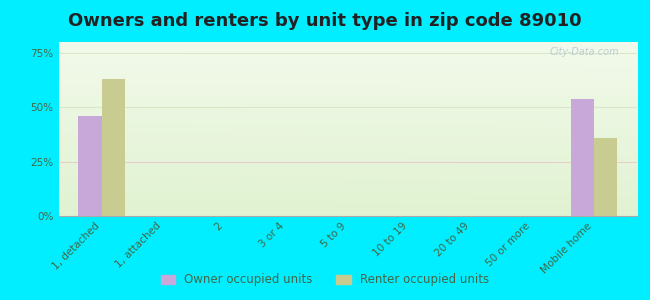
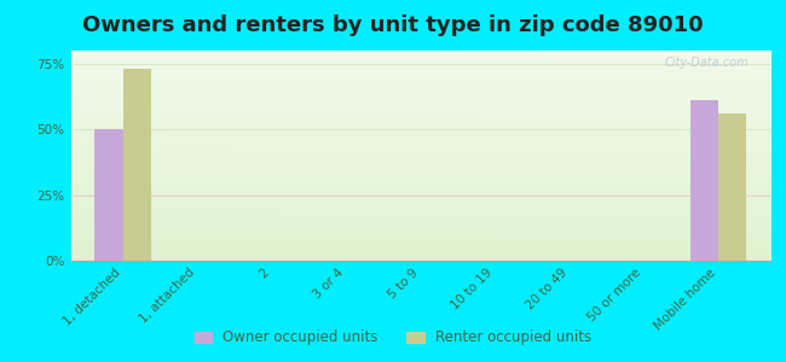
Owner occupied units/1, detached: 46% -> 50%
Renter occupied units/1, detached: 63% -> 73%
Owner occupied units/Mobile home: 54% -> 61%
Renter occupied units/Mobile home: 36% -> 56%
